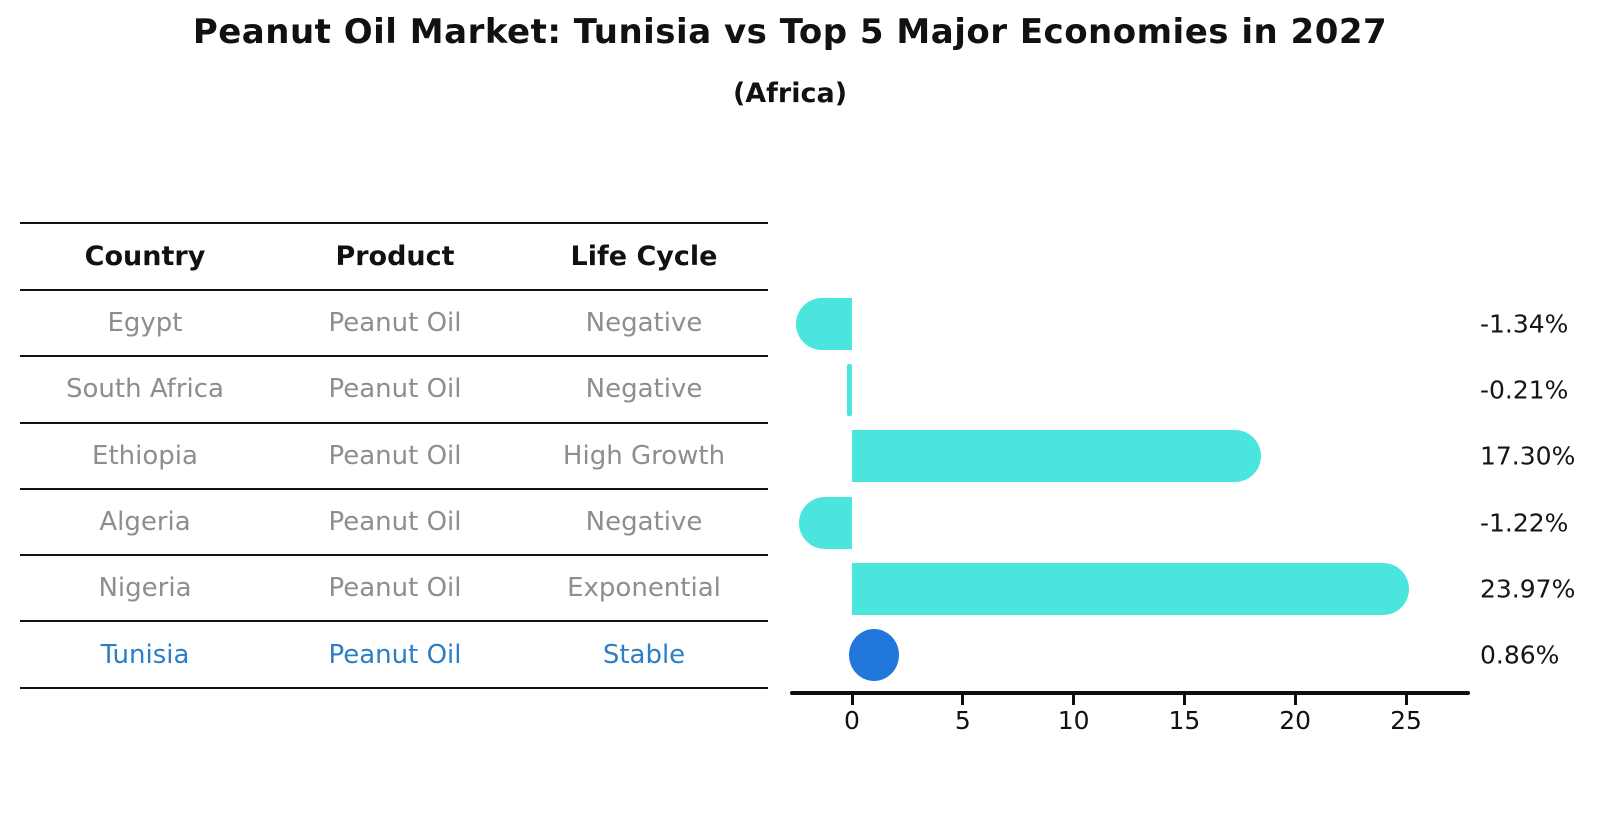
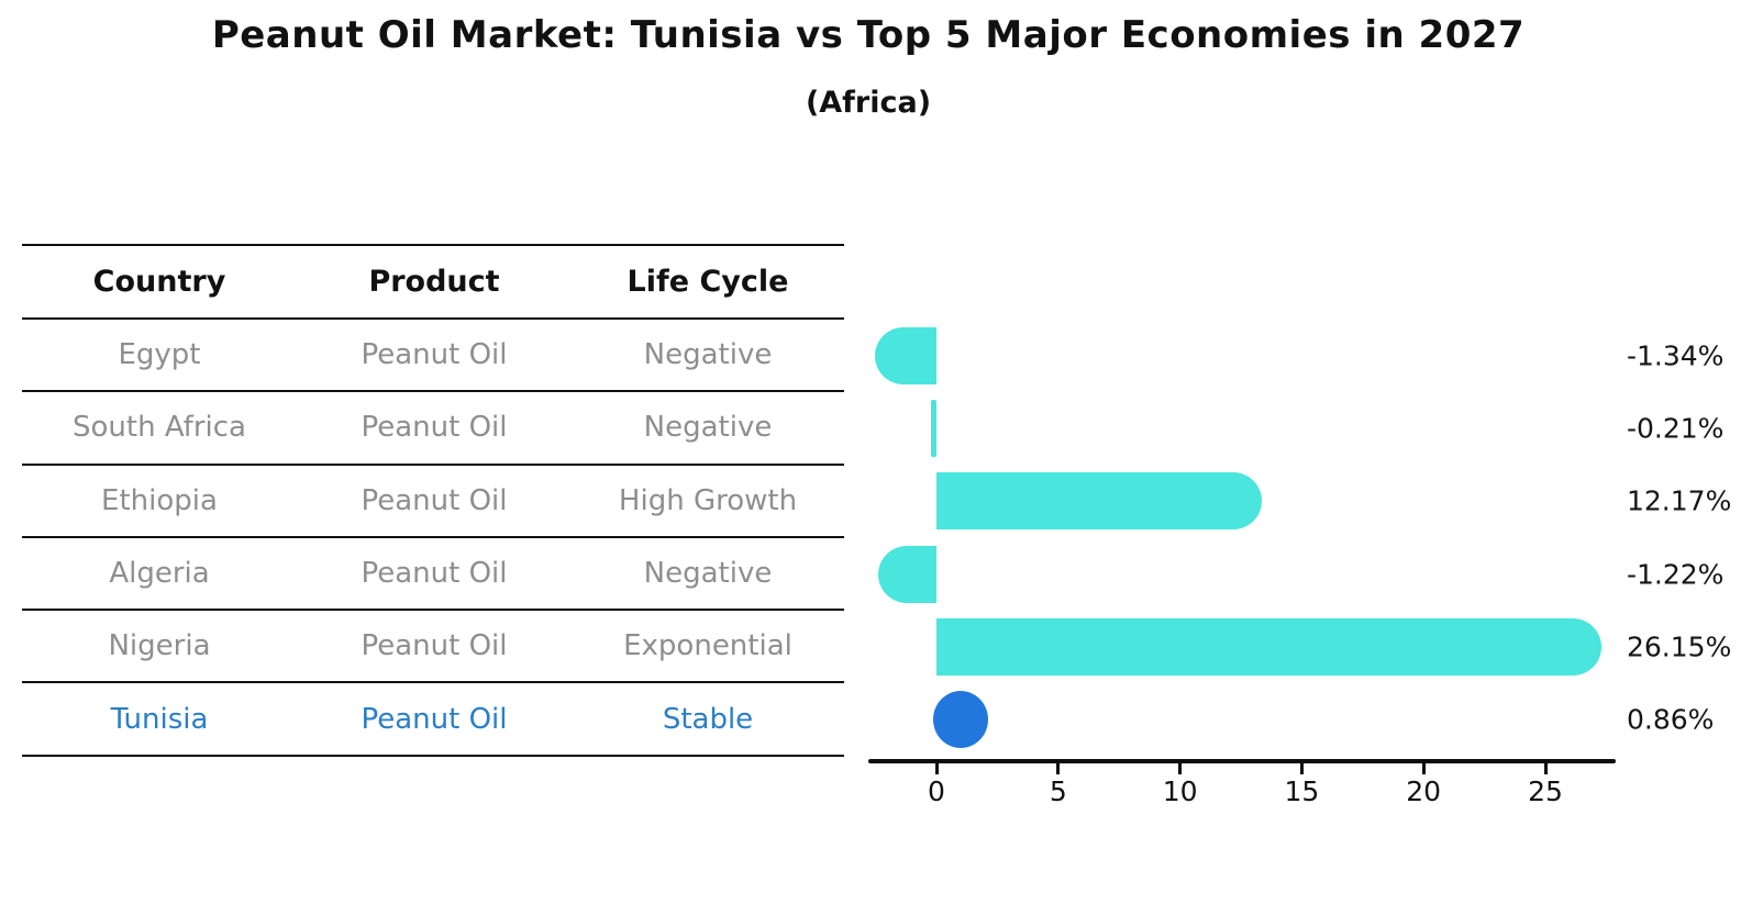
Ethiopia: 17.30% -> 12.17%
Nigeria: 23.97% -> 26.15%
